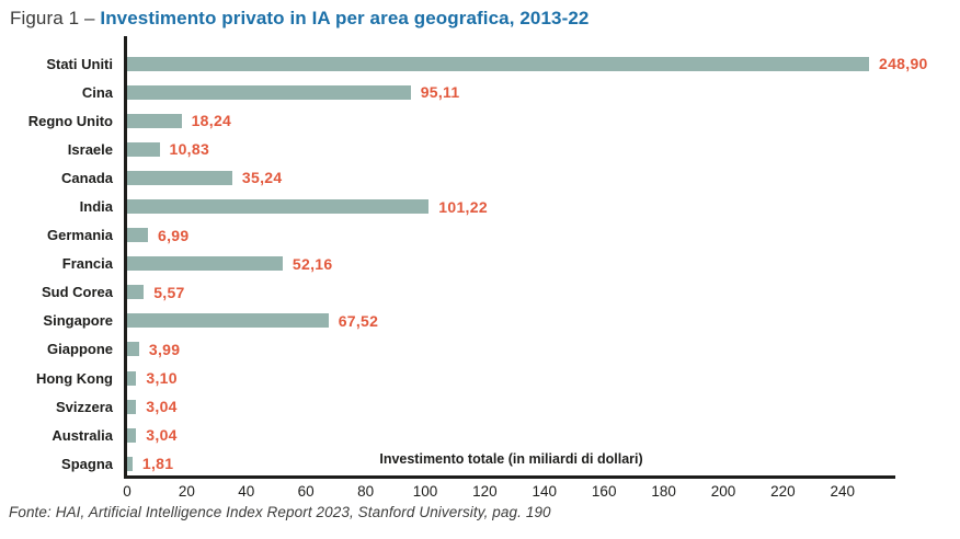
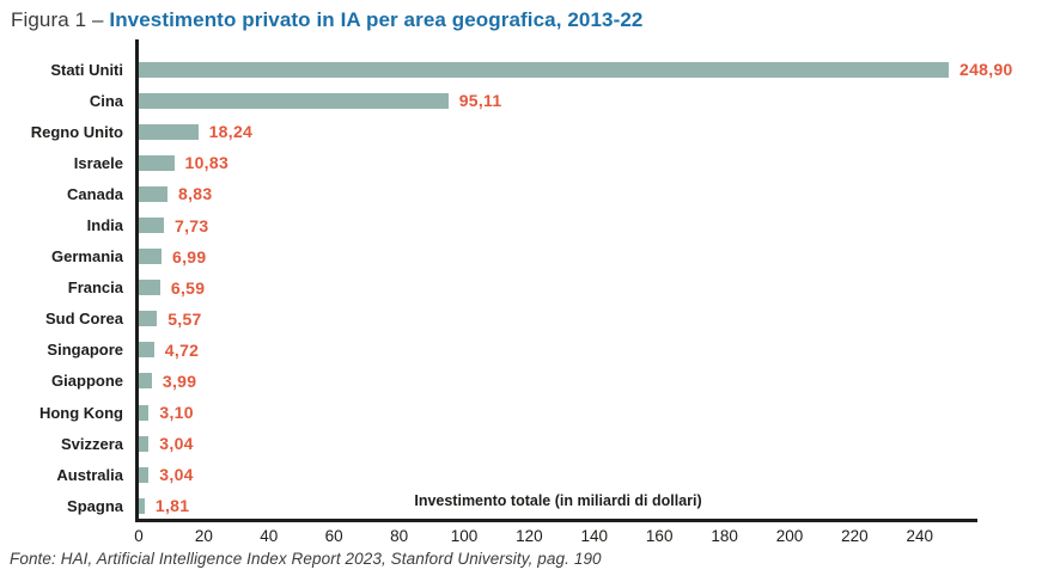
Canada: 35,24 -> 8,83
India: 101,22 -> 7,73
Francia: 52,16 -> 6,59
Singapore: 67,52 -> 4,72
